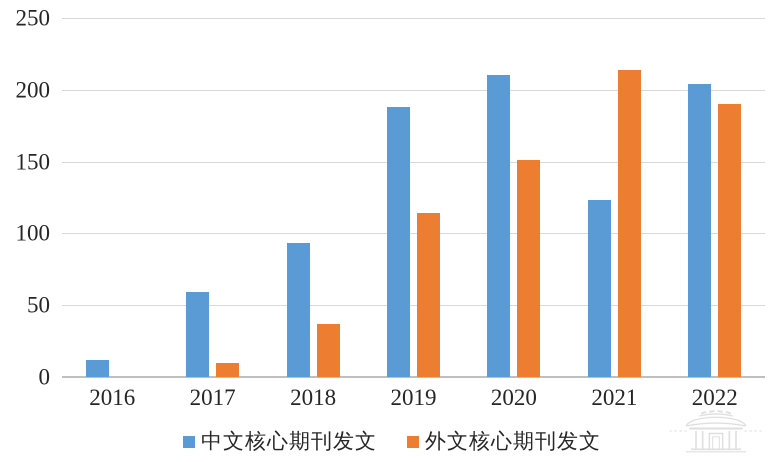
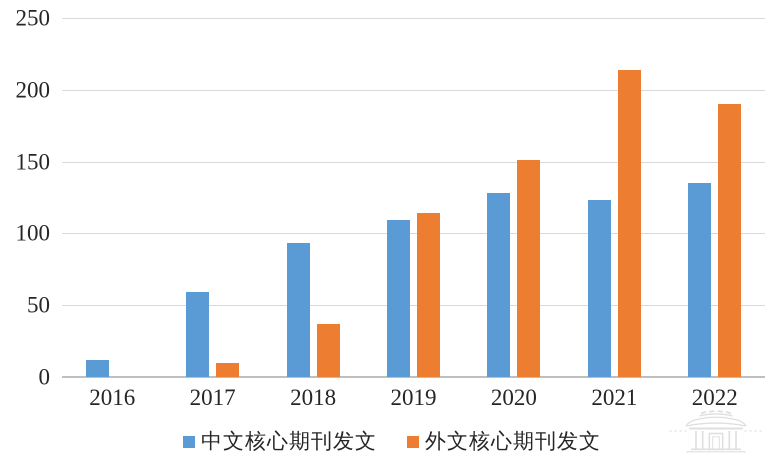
中文核心期刊发文/2019: 188 -> 109
中文核心期刊发文/2020: 210 -> 128
中文核心期刊发文/2022: 204 -> 135
